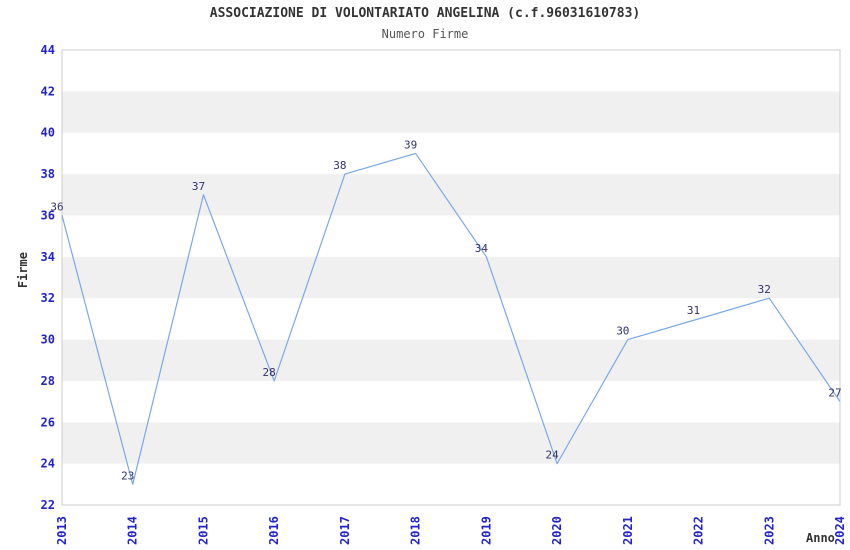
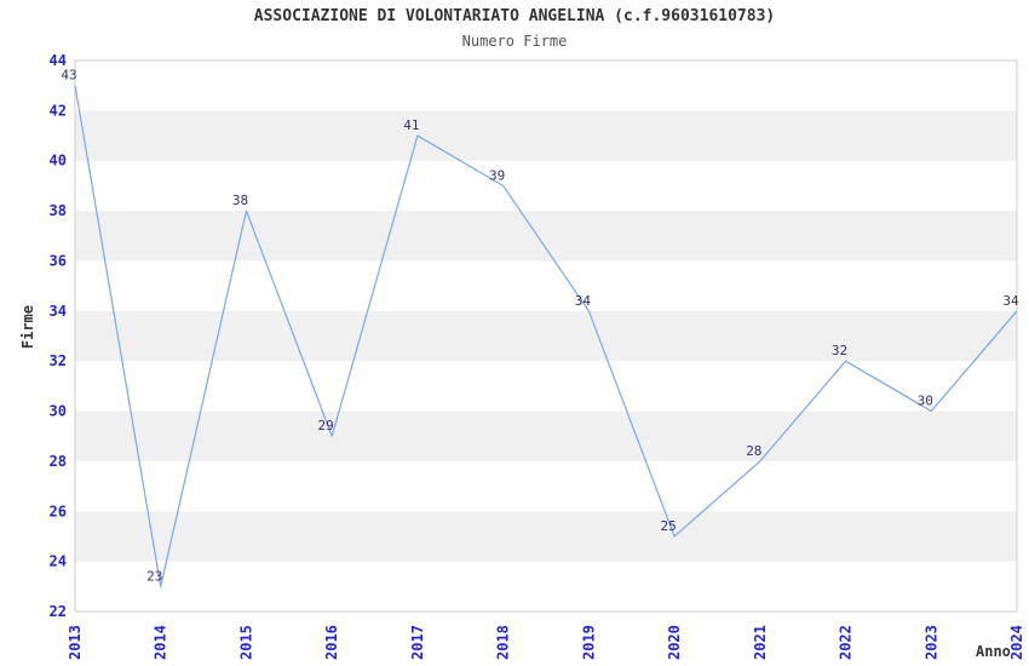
2013: 36 -> 43
2015: 37 -> 38
2016: 28 -> 29
2017: 38 -> 41
2020: 24 -> 25
2021: 30 -> 28
2022: 31 -> 32
2023: 32 -> 30
2024: 27 -> 34
